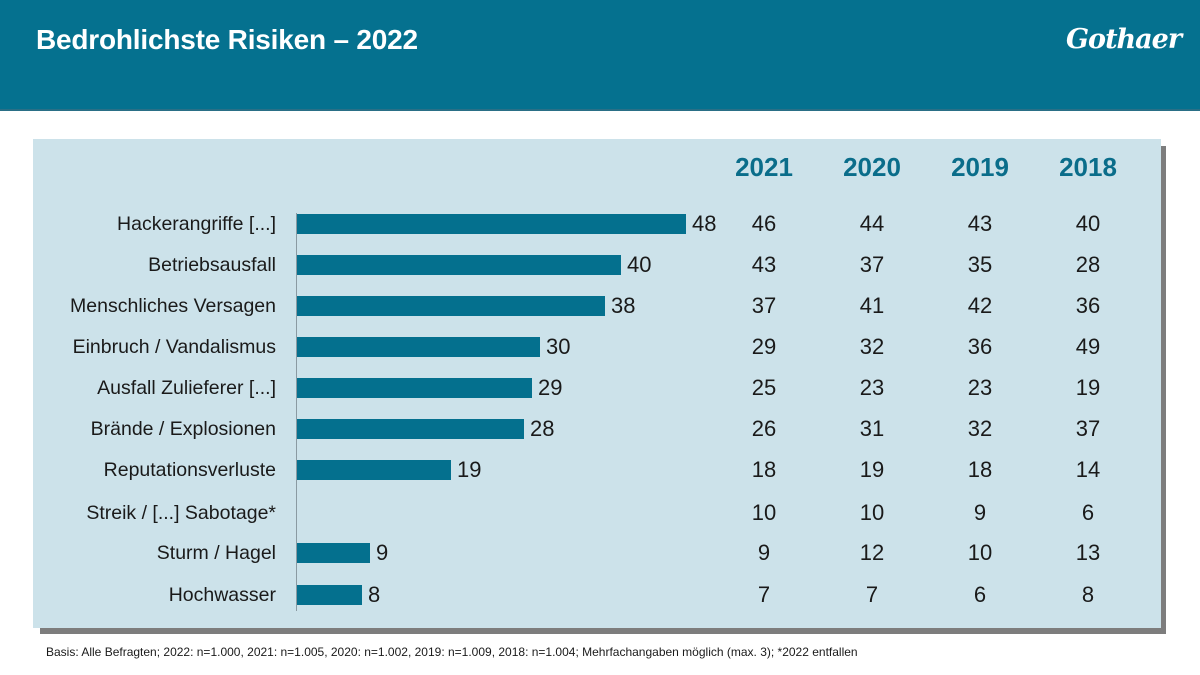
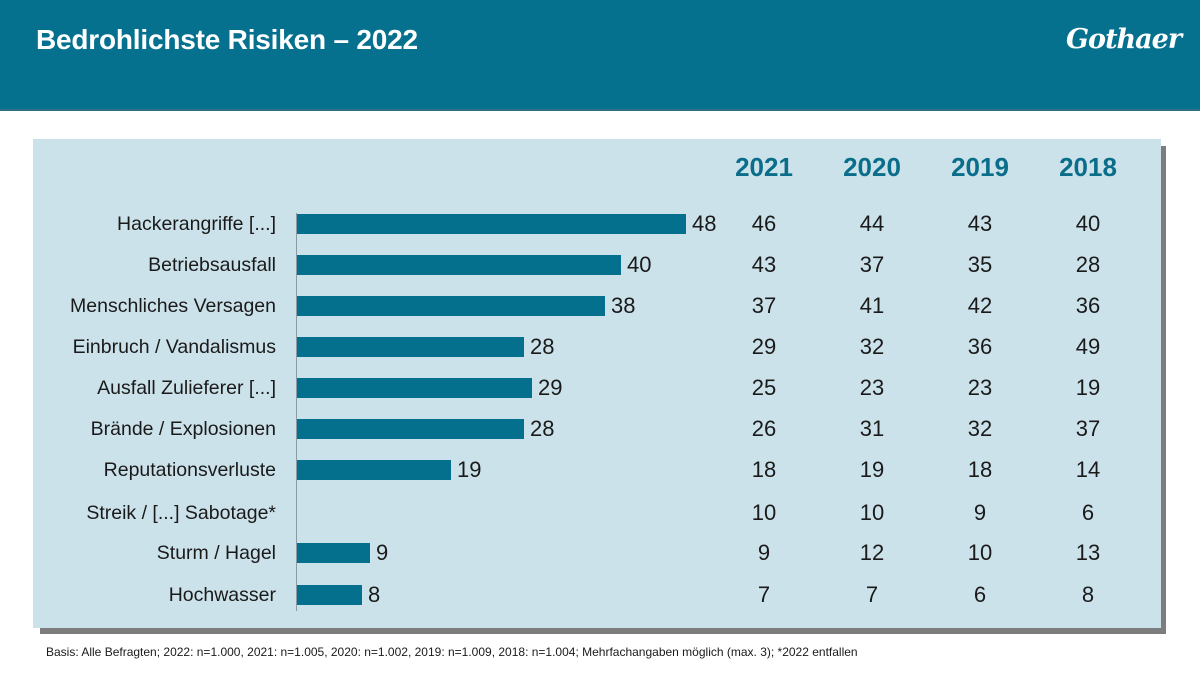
Einbruch / Vandalismus: 30 -> 28
